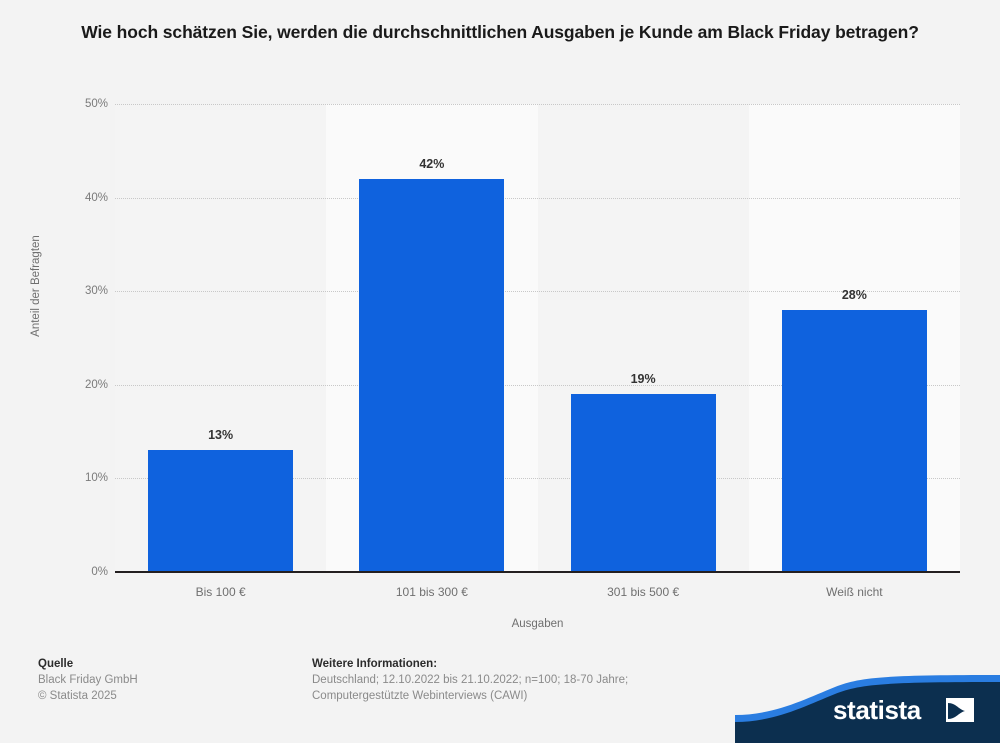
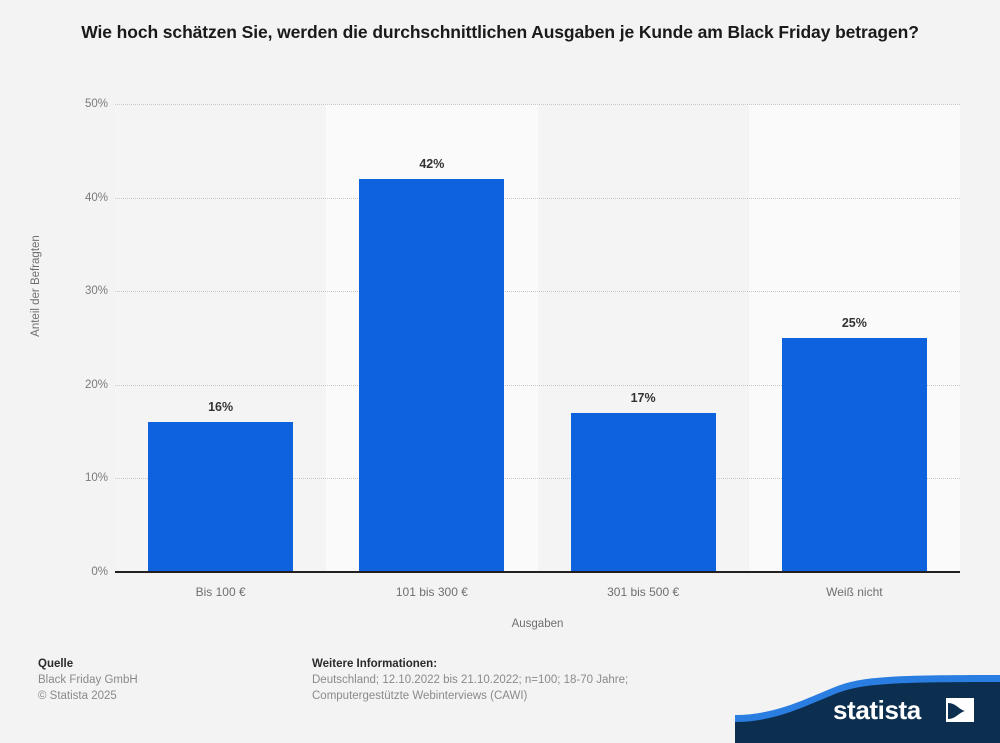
Bis 100 €: 13% -> 16%
301 bis 500 €: 19% -> 17%
Weiß nicht: 28% -> 25%
